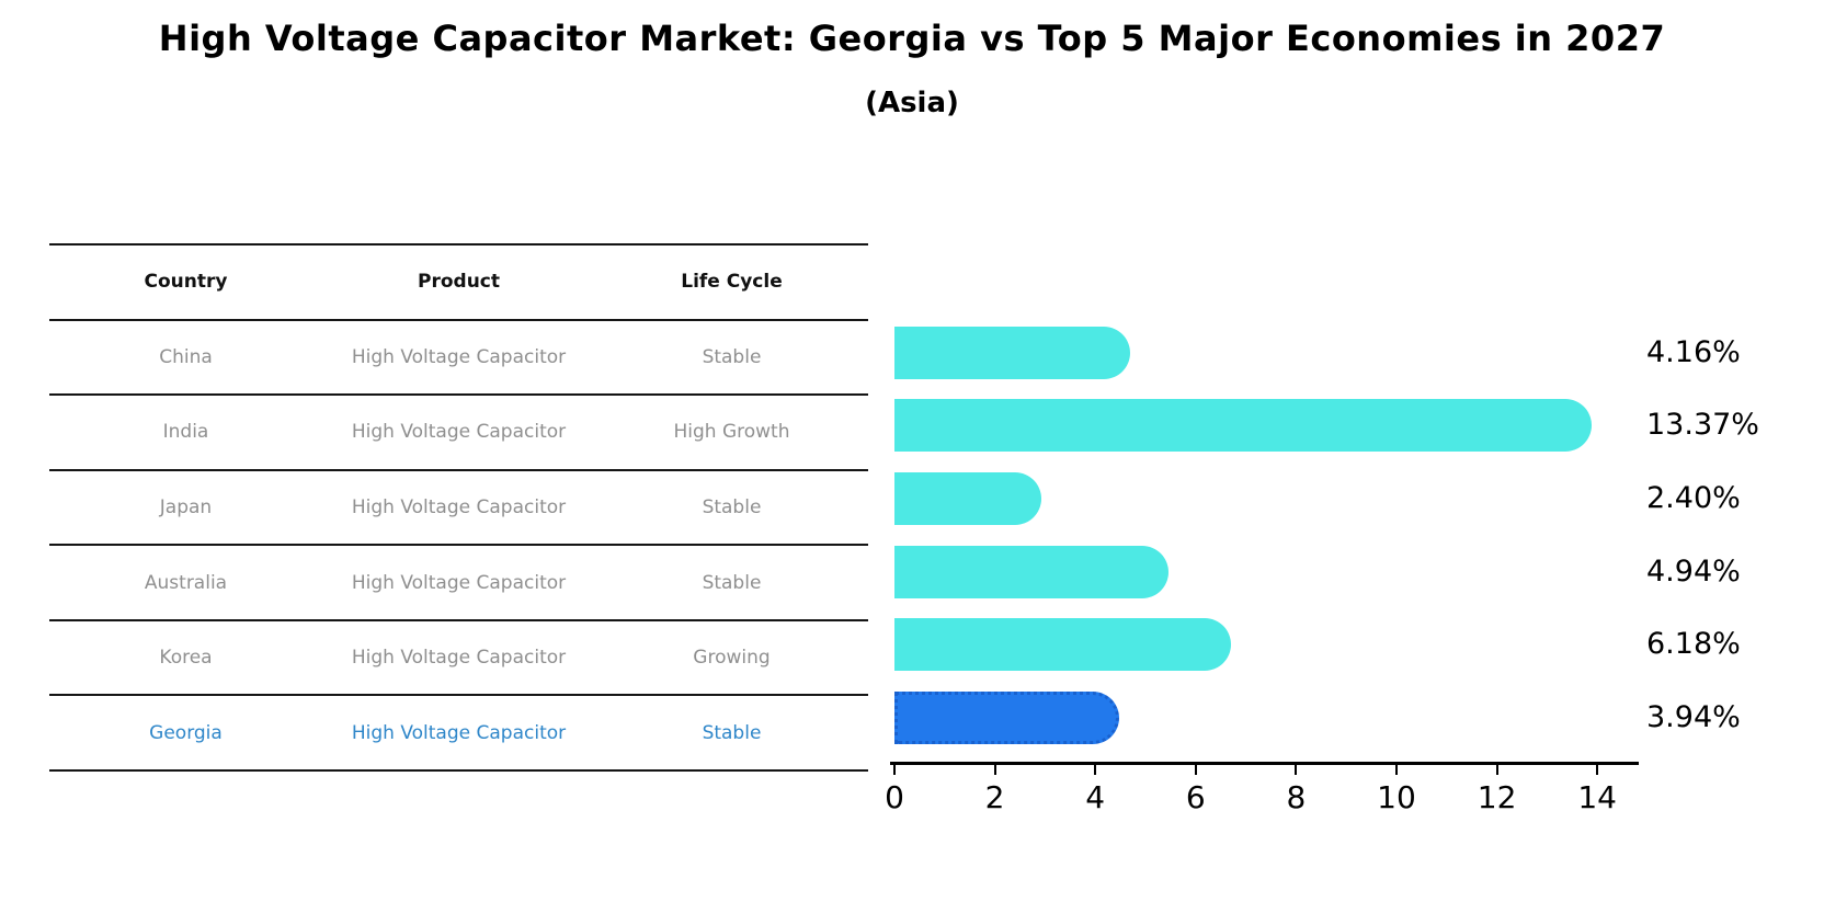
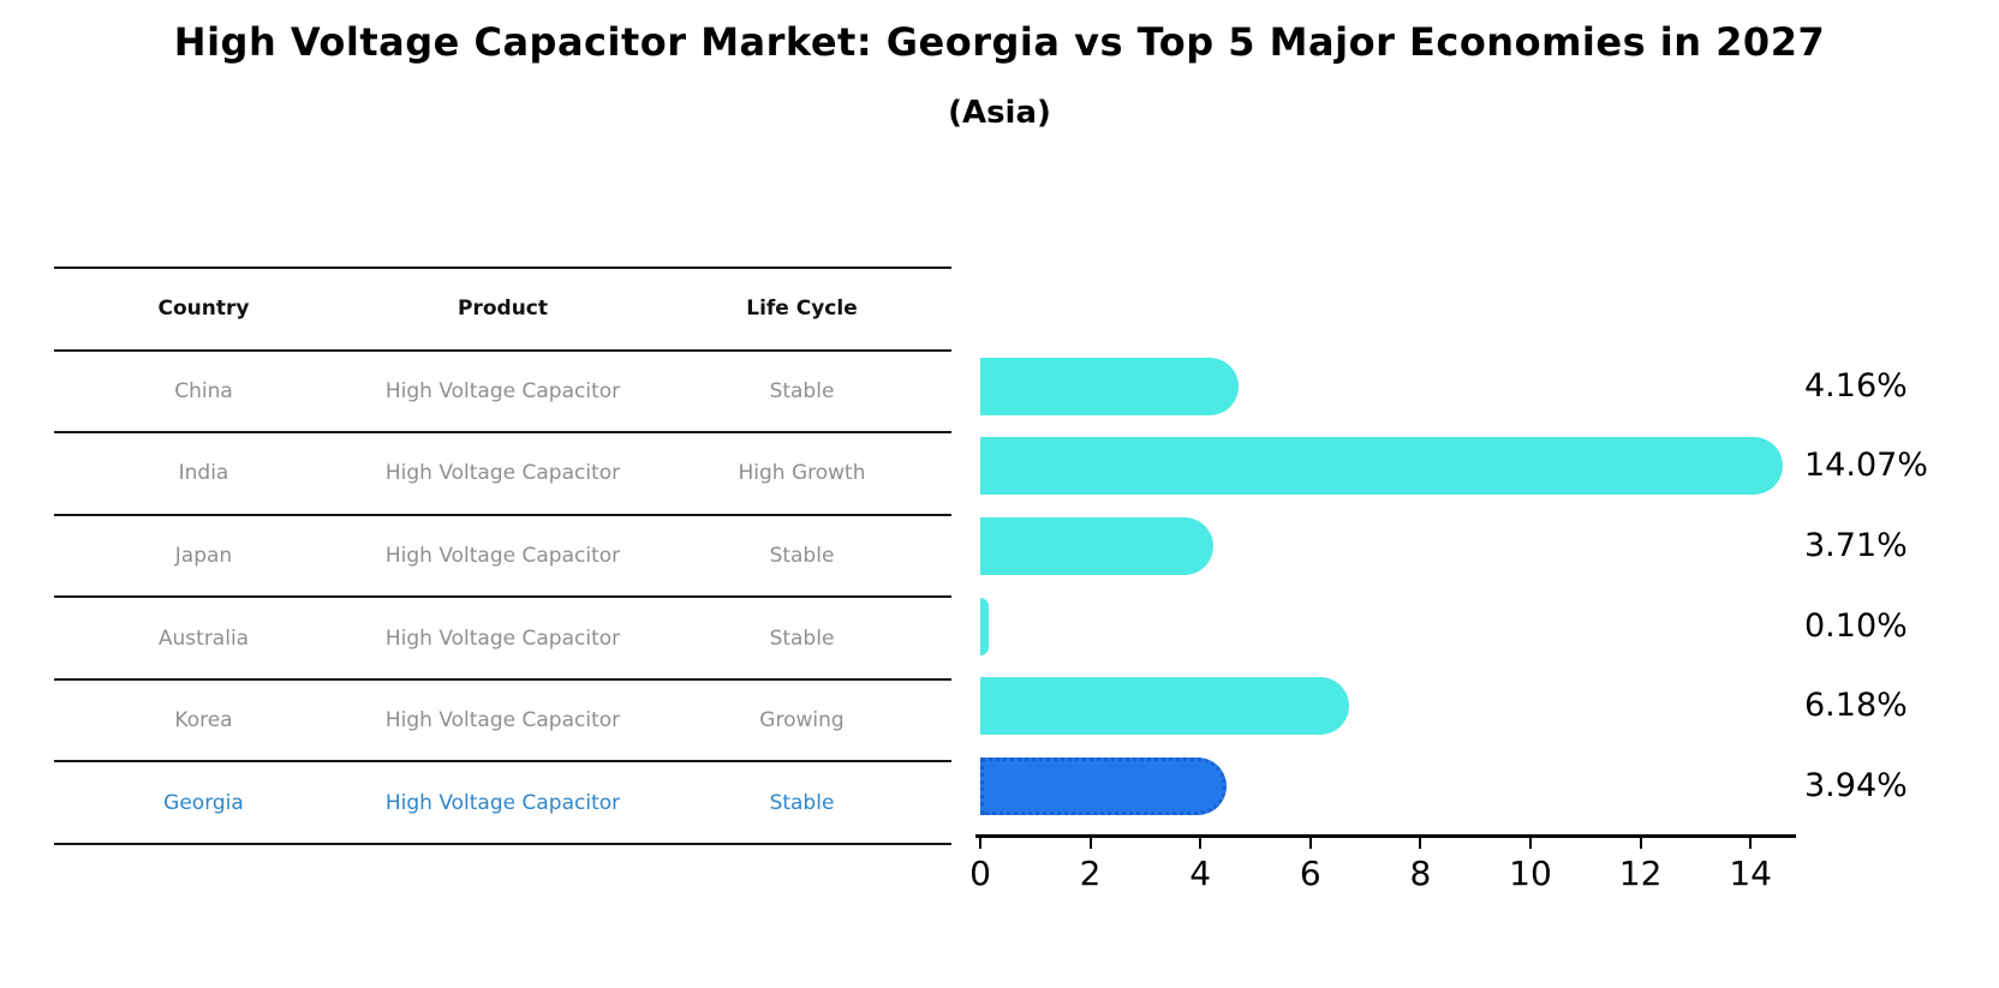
India: 13.37% -> 14.07%
Japan: 2.40% -> 3.71%
Australia: 4.94% -> 0.10%
